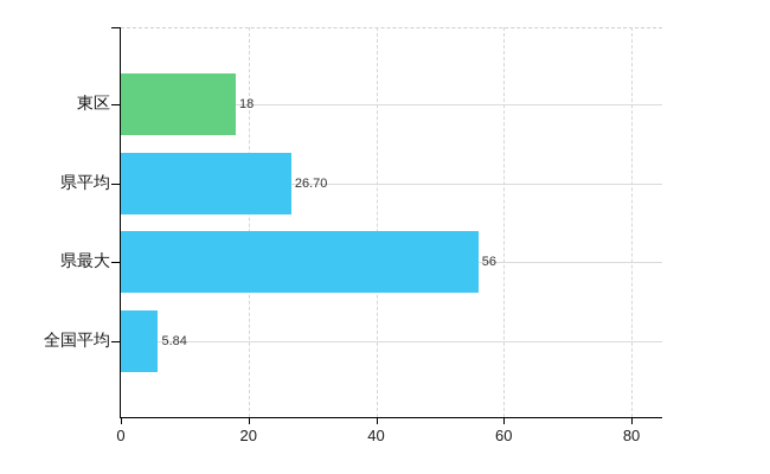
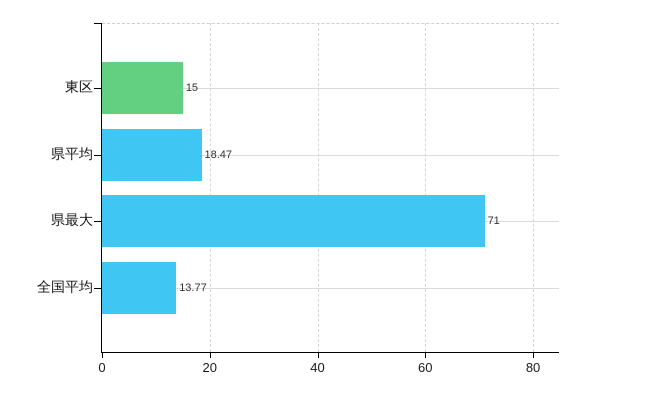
東区: 18 -> 15
県平均: 26.70 -> 18.47
県最大: 56 -> 71
全国平均: 5.84 -> 13.77
